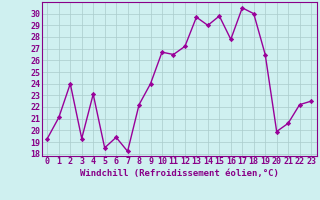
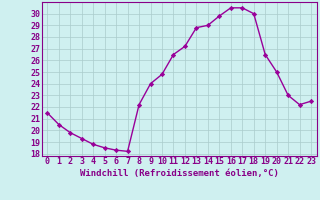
0: 19.3 -> 21.5
1: 21.1 -> 20.5
2: 24.0 -> 19.8
4: 23.1 -> 18.8
6: 19.4 -> 18.3
10: 26.7 -> 24.8
13: 29.7 -> 28.8
16: 27.8 -> 30.5
20: 19.9 -> 25.0
21: 20.6 -> 23.0
